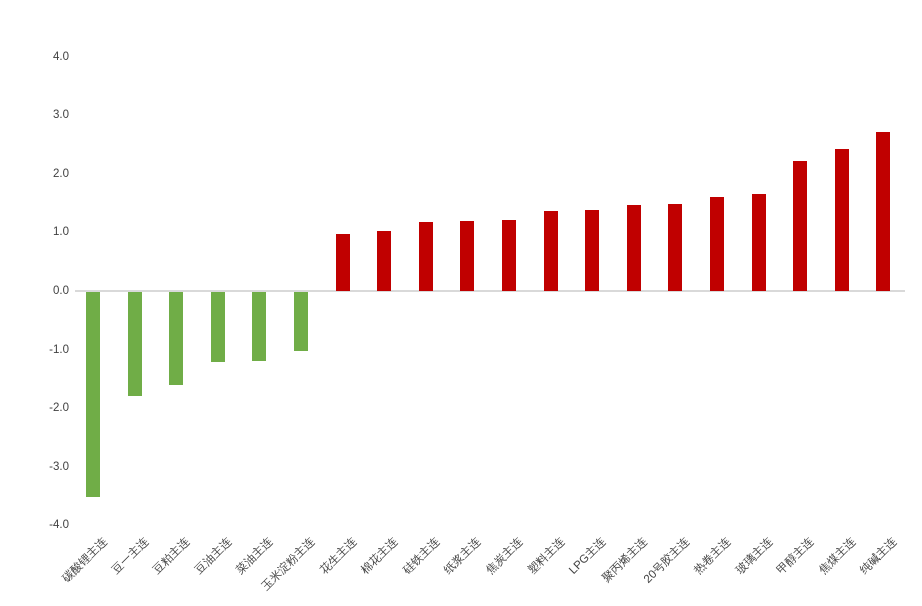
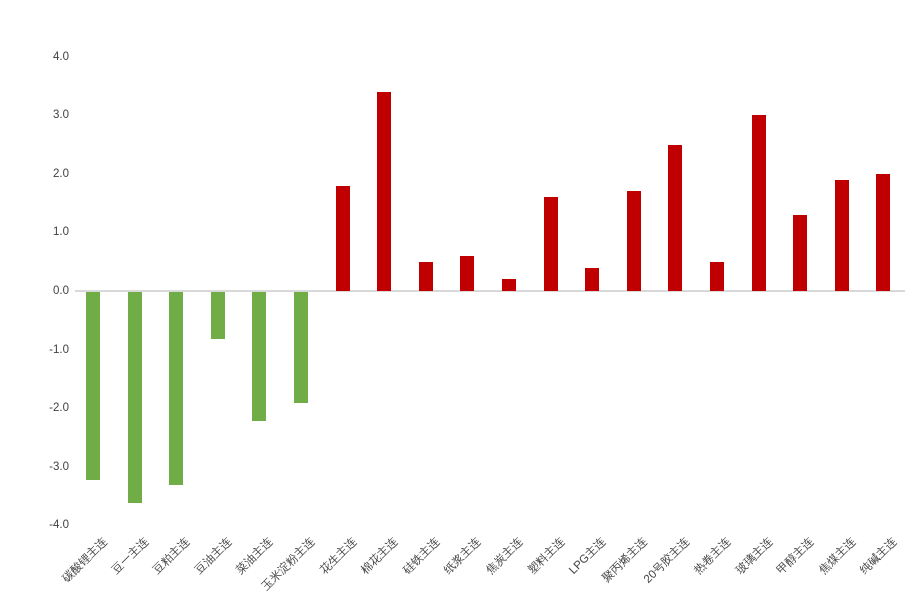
碳酸锂主连: -3.5 -> -3.2
豆一主连: -1.8 -> -3.6
豆粕主连: -1.6 -> -3.3
豆油主连: -1.2 -> -0.8
菜油主连: -1.2 -> -2.2
玉米淀粉主连: -1.0 -> -1.9
花生主连: 1.0 -> 1.8
棉花主连: 1.0 -> 3.4
硅铁主连: 1.2 -> 0.5
纸浆主连: 1.2 -> 0.6
焦炭主连: 1.2 -> 0.2
塑料主连: 1.4 -> 1.6
LPG主连: 1.4 -> 0.4
聚丙烯主连: 1.5 -> 1.7
20号胶主连: 1.5 -> 2.5
热卷主连: 1.6 -> 0.5
玻璃主连: 1.6 -> 3.0
甲醇主连: 2.2 -> 1.3
焦煤主连: 2.4 -> 1.9
纯碱主连: 2.7 -> 2.0
